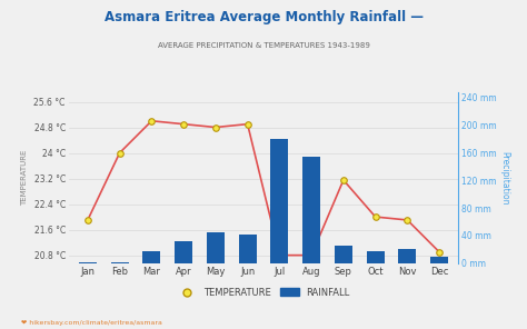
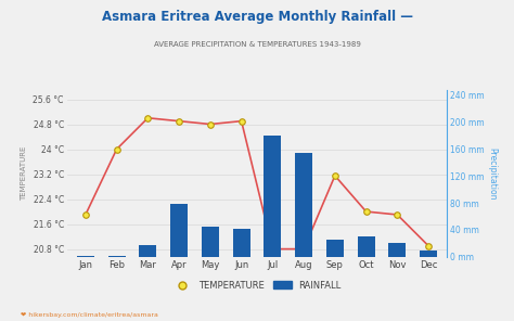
RAINFALL/Apr: 32 mm -> 78 mm
RAINFALL/Oct: 18 mm -> 30 mm
